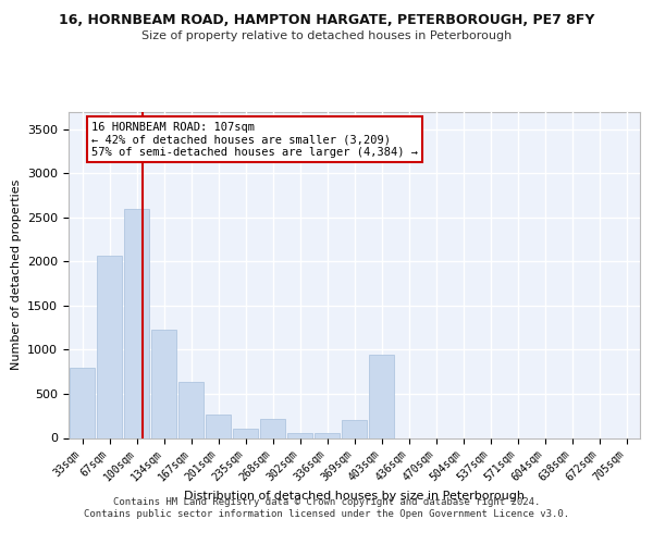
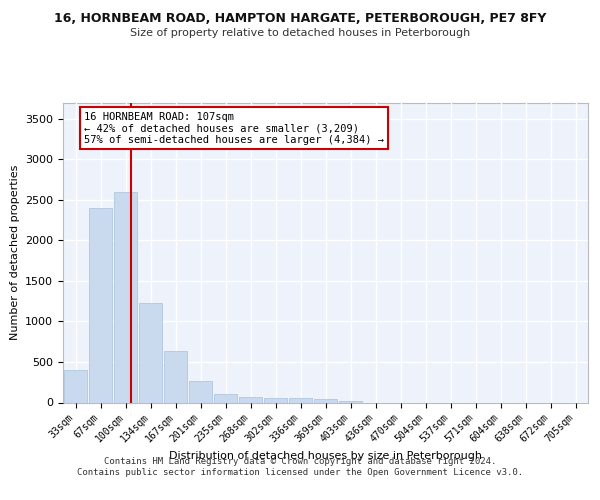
33sqm: 800 -> 400
67sqm: 2060 -> 2400
268sqm: 220 -> 70
369sqm: 200 -> 40
403sqm: 940 -> 20
